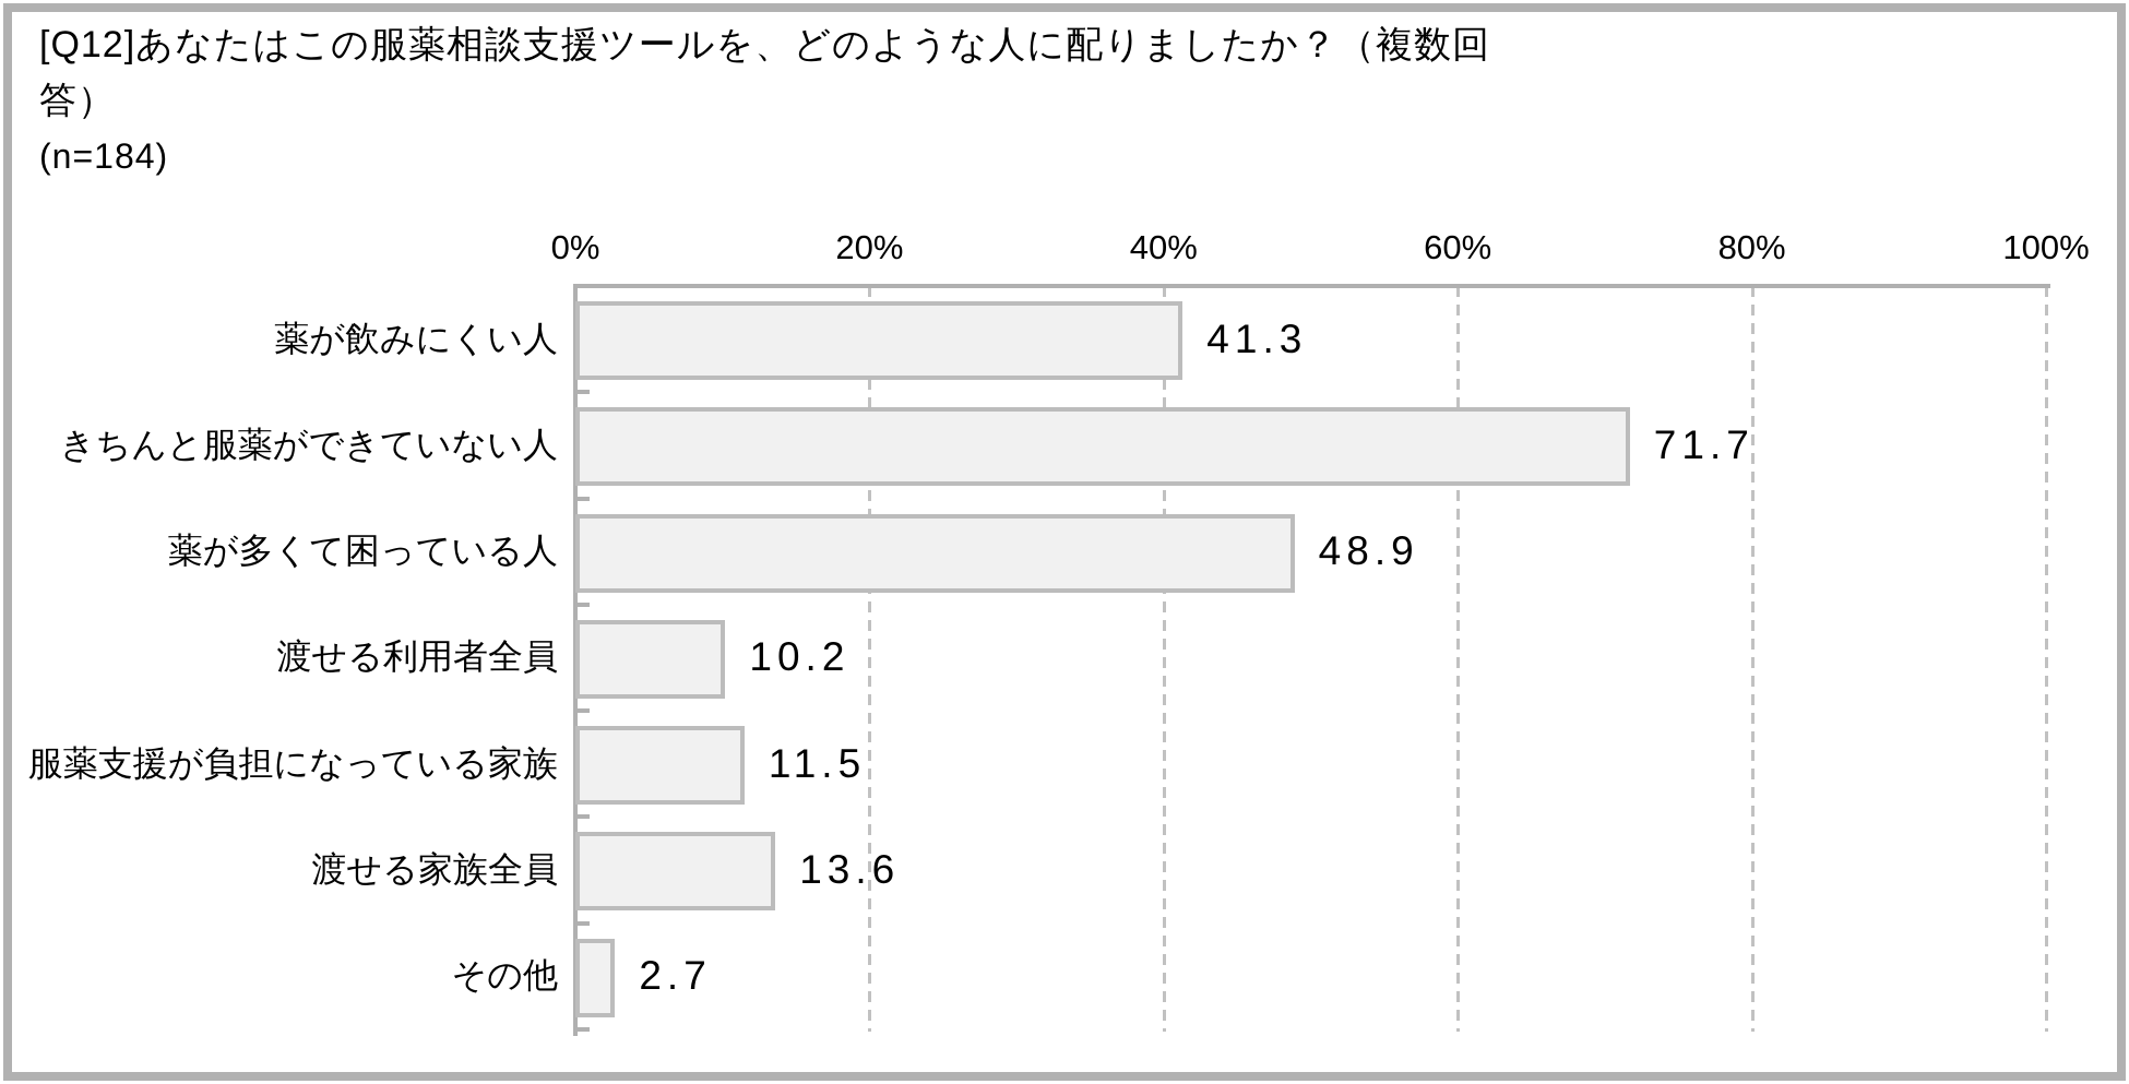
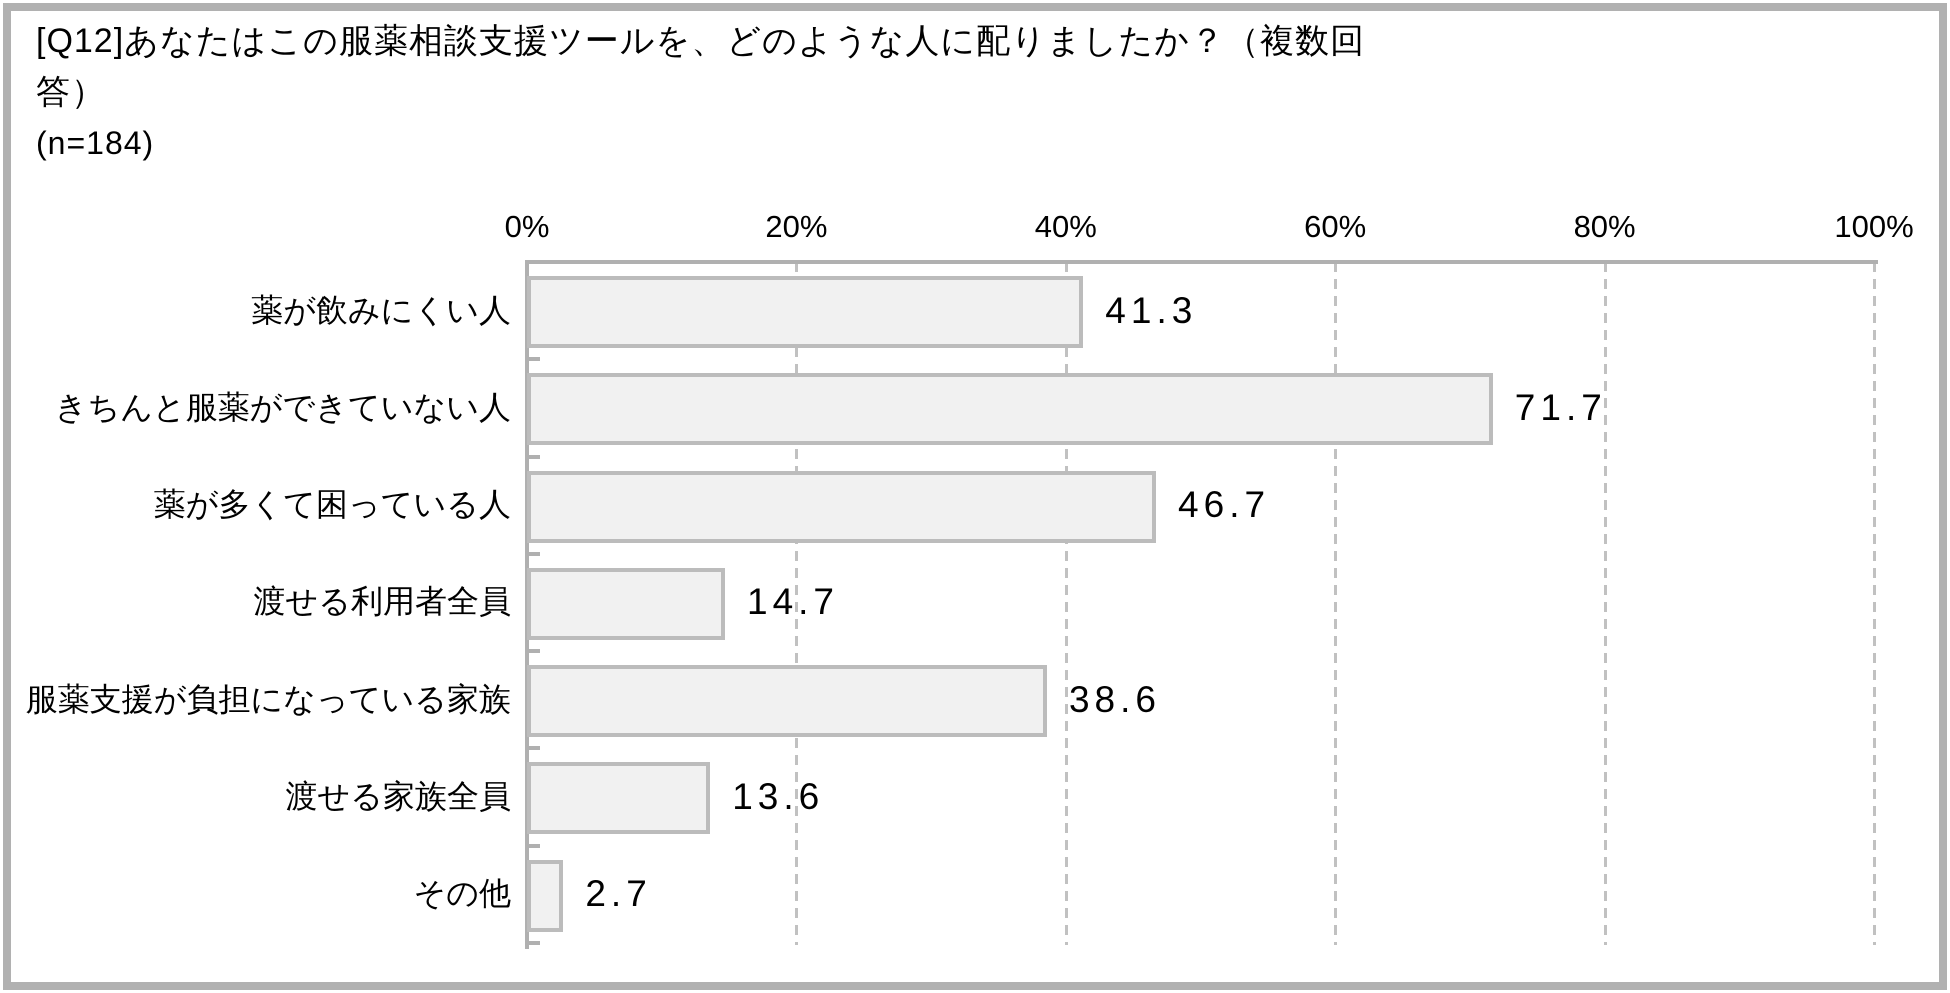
薬が多くて困っている人: 48.9 -> 46.7
渡せる利用者全員: 10.2 -> 14.7
服薬支援が負担になっている家族: 11.5 -> 38.6
